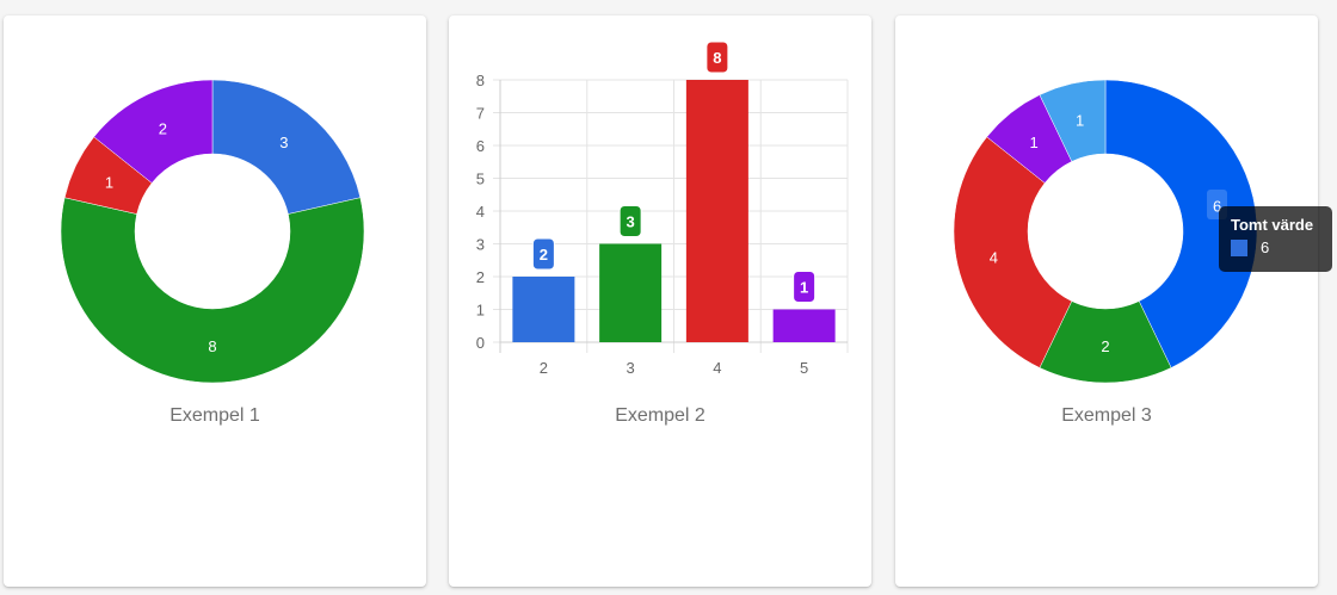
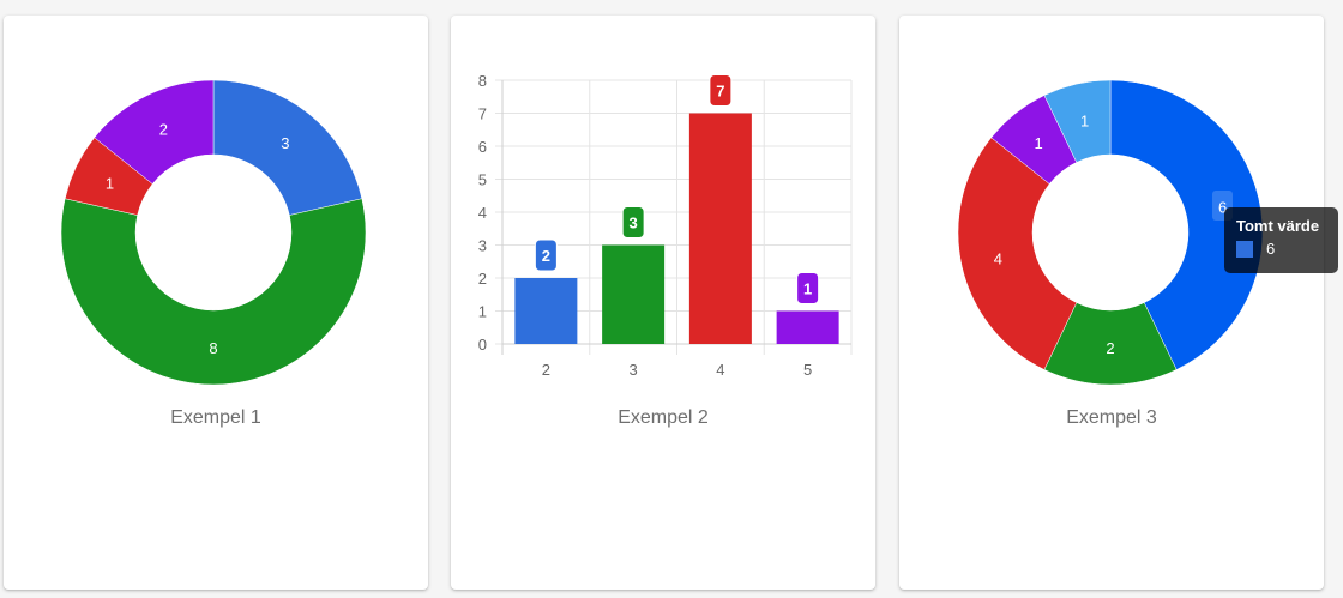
Exempel 2/4: 8 -> 7
